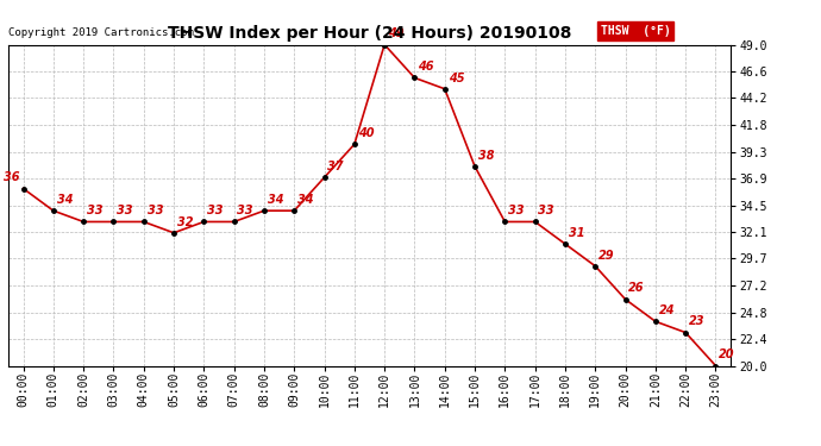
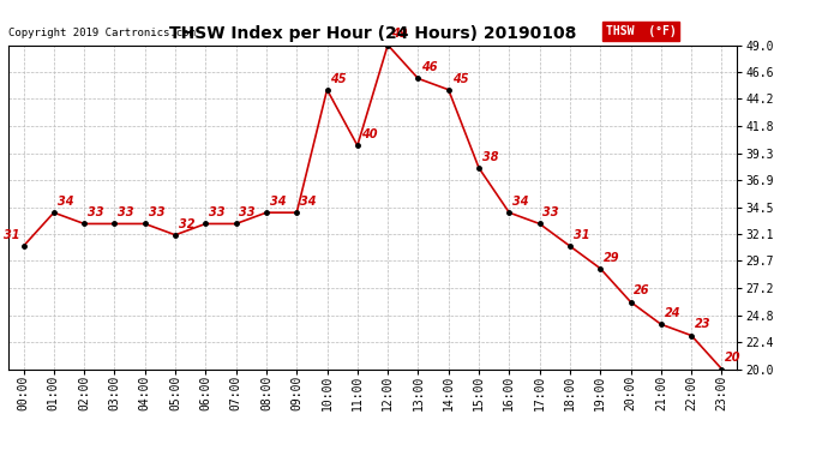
00:00: 36 -> 31
10:00: 37 -> 45
16:00: 33 -> 34
